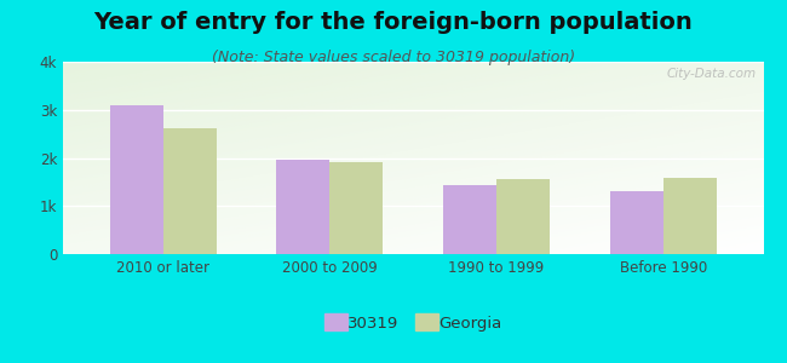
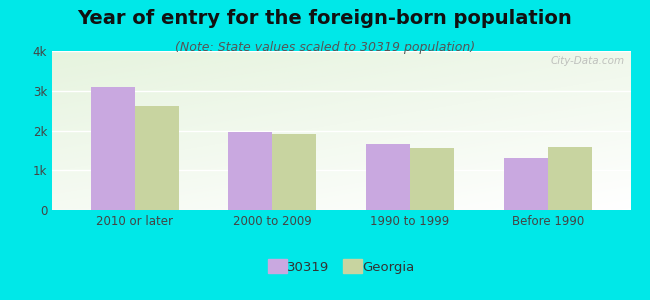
30319/1990 to 1999: 1.43k -> 1.65k
